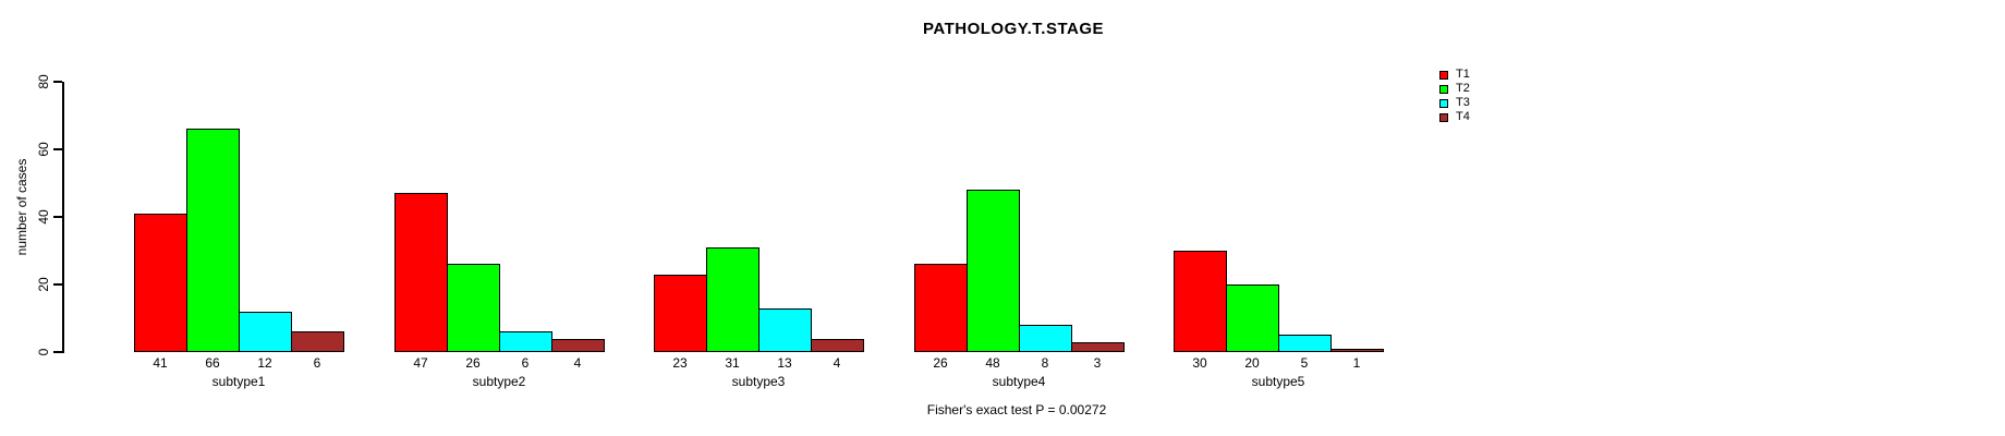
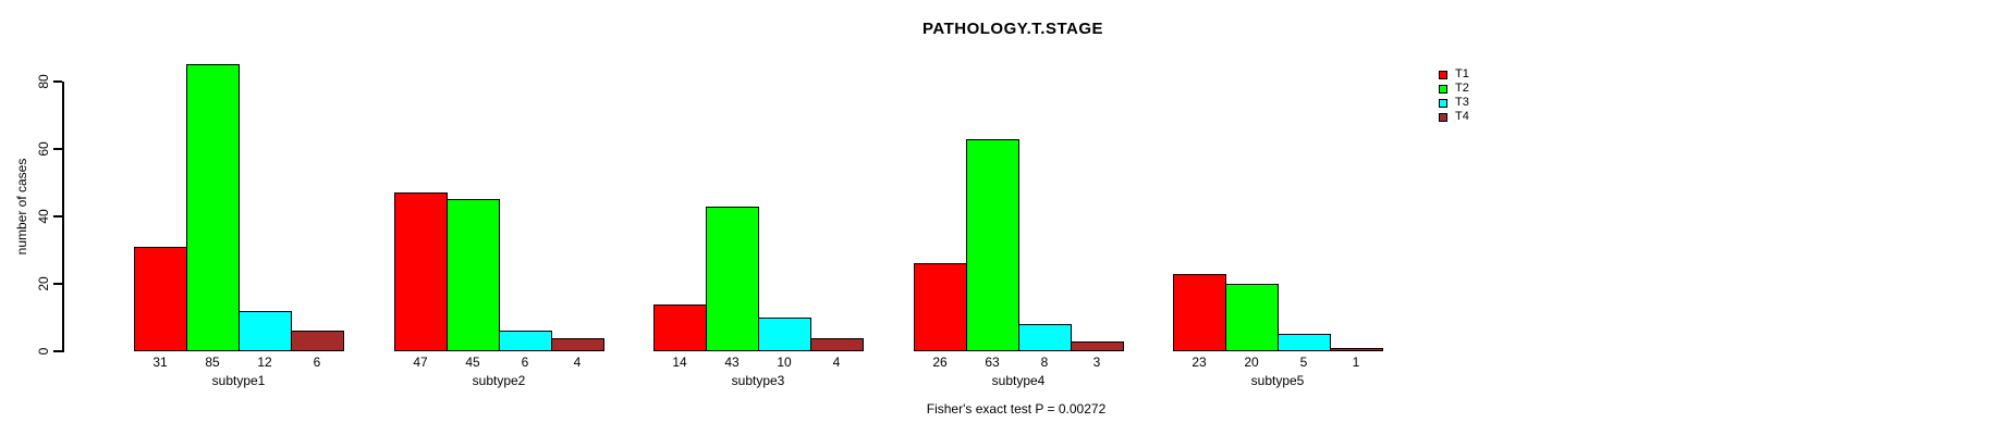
T1/subtype1: 41 -> 31
T2/subtype1: 66 -> 85
T2/subtype2: 26 -> 45
T1/subtype3: 23 -> 14
T2/subtype3: 31 -> 43
T3/subtype3: 13 -> 10
T2/subtype4: 48 -> 63
T1/subtype5: 30 -> 23
